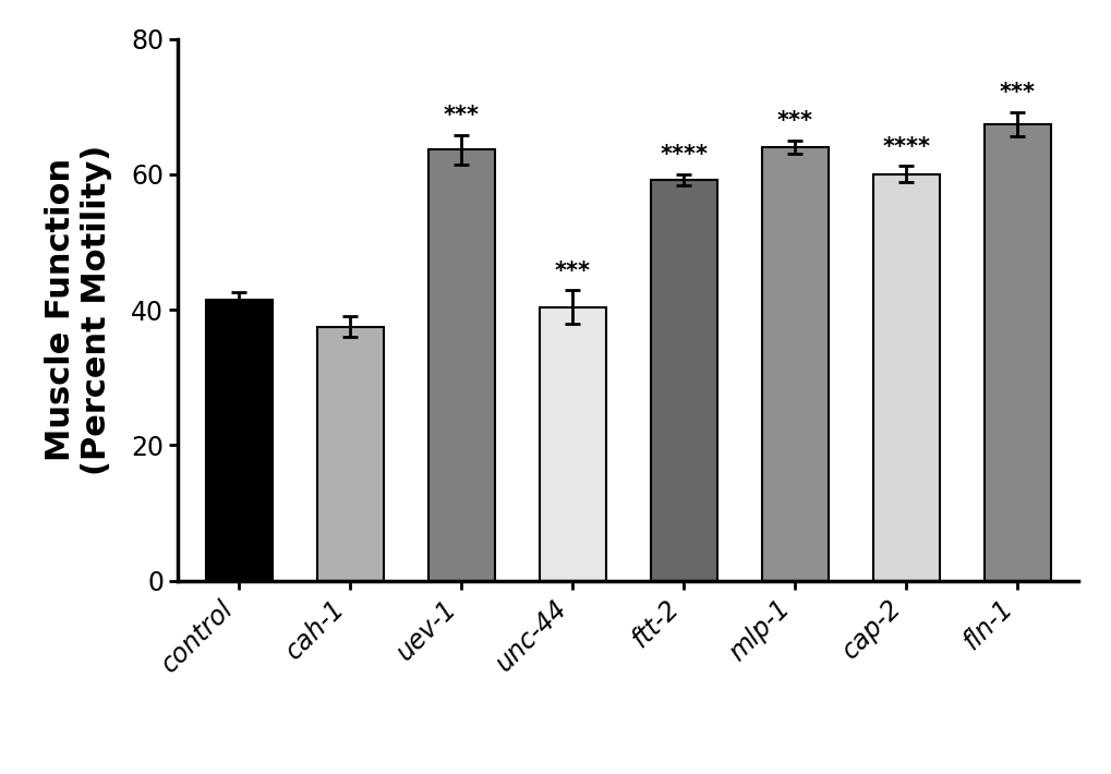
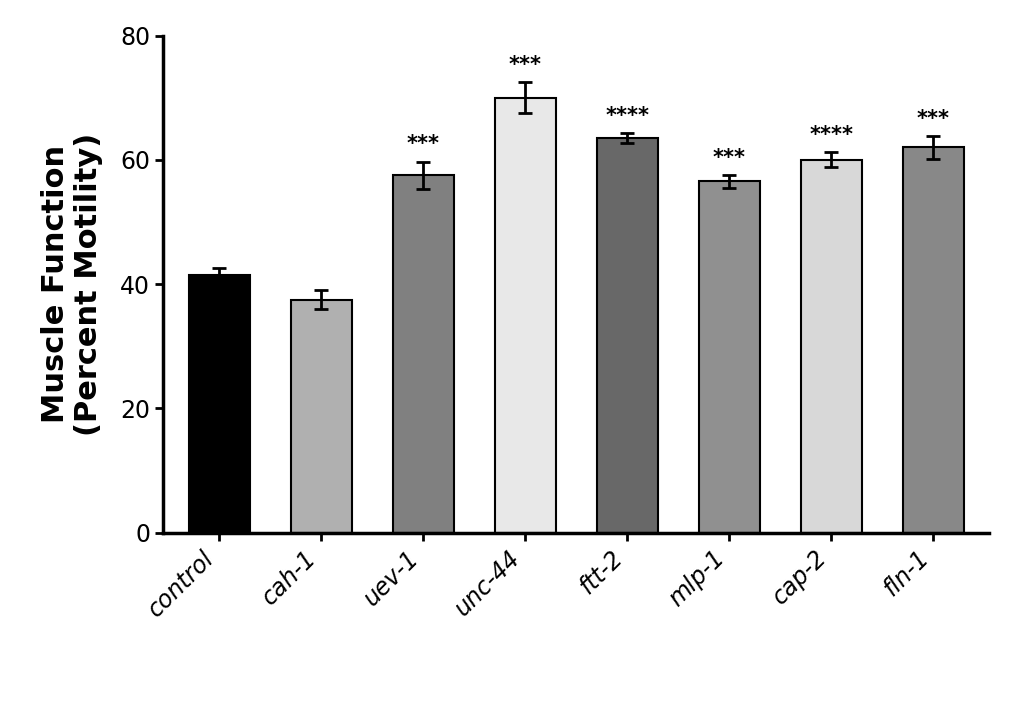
uev-1: 63.6 -> 57.5
unc-44: 40.4 -> 70.0
ftt-2: 59.2 -> 63.5
mlp-1: 64.0 -> 56.5
fln-1: 67.4 -> 62.0
